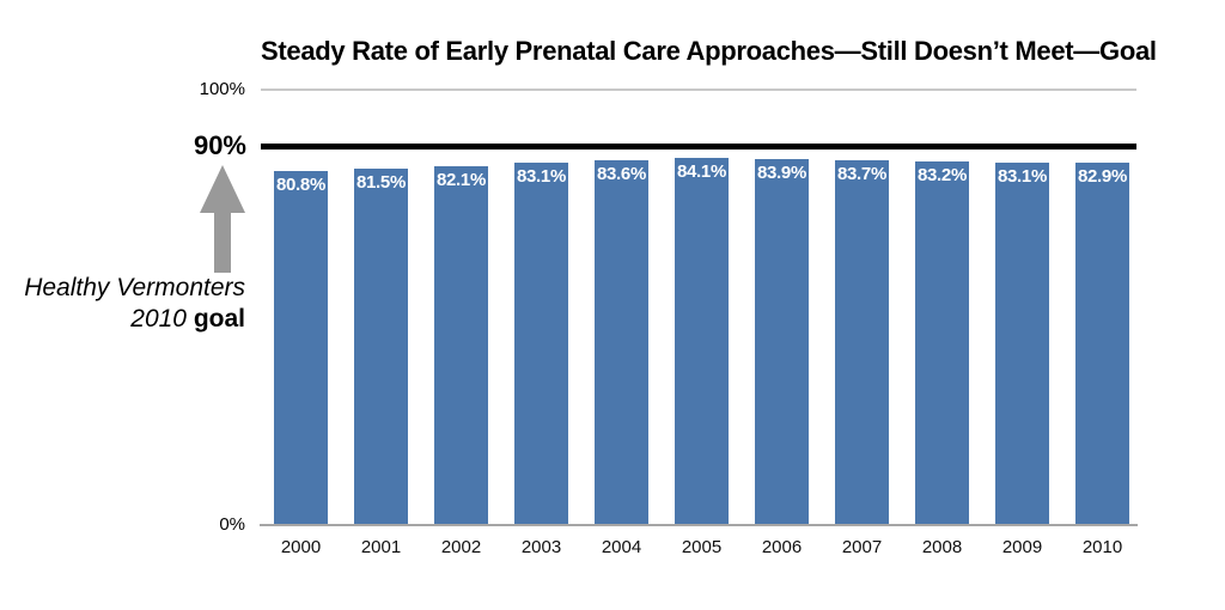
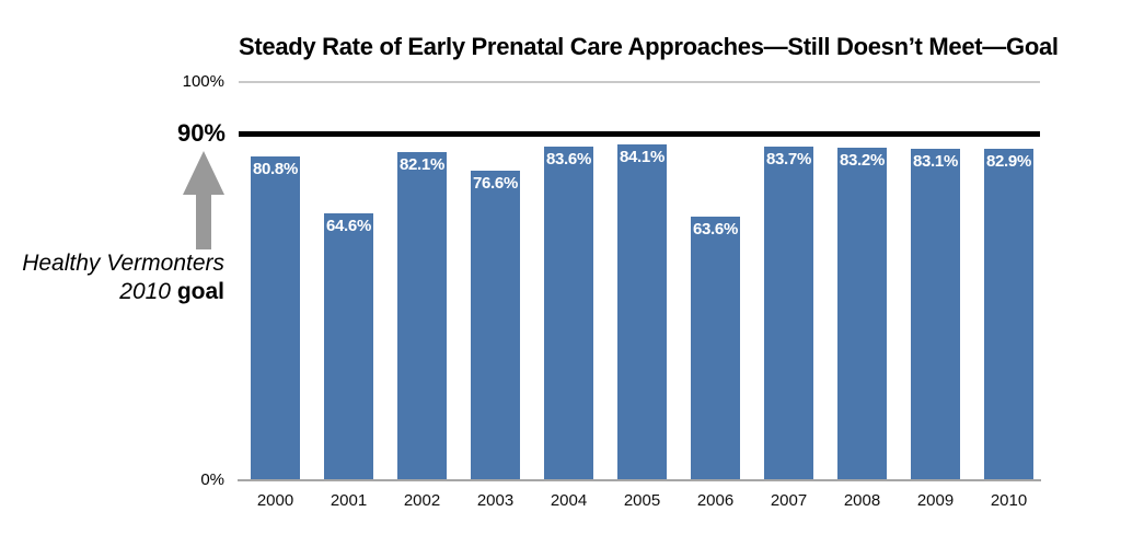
2001: 81.5% -> 64.6%
2003: 83.1% -> 76.6%
2006: 83.9% -> 63.6%
